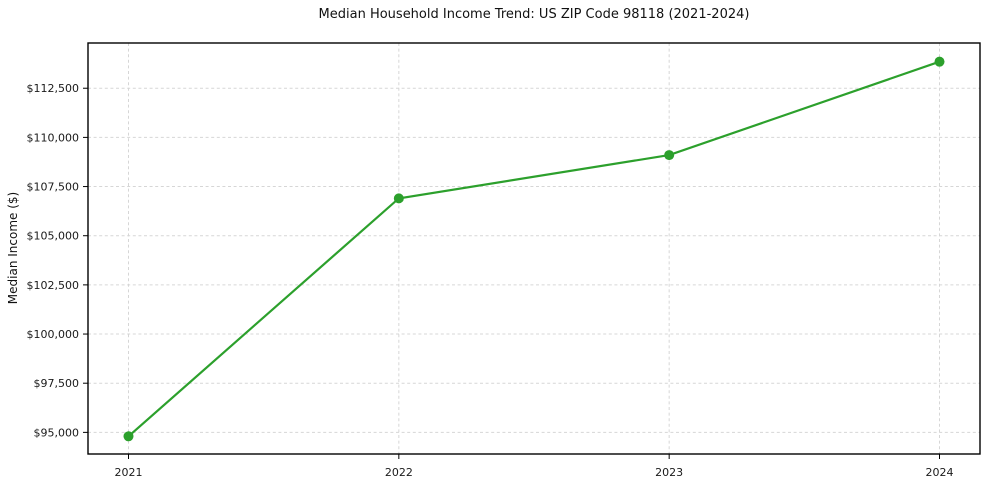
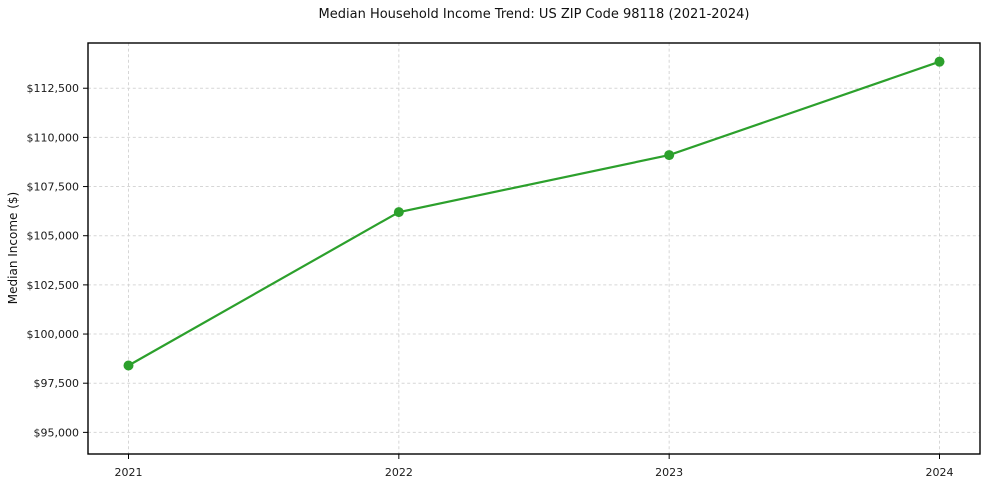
2021: $94800 -> $98400
2022: $106900 -> $106200
